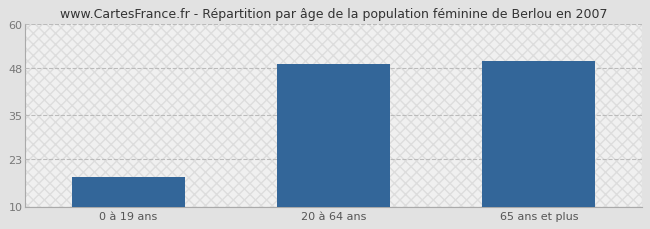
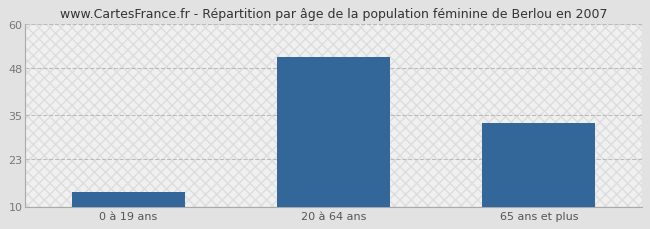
0 à 19 ans: 18 -> 14
20 à 64 ans: 49 -> 51
65 ans et plus: 50 -> 33
